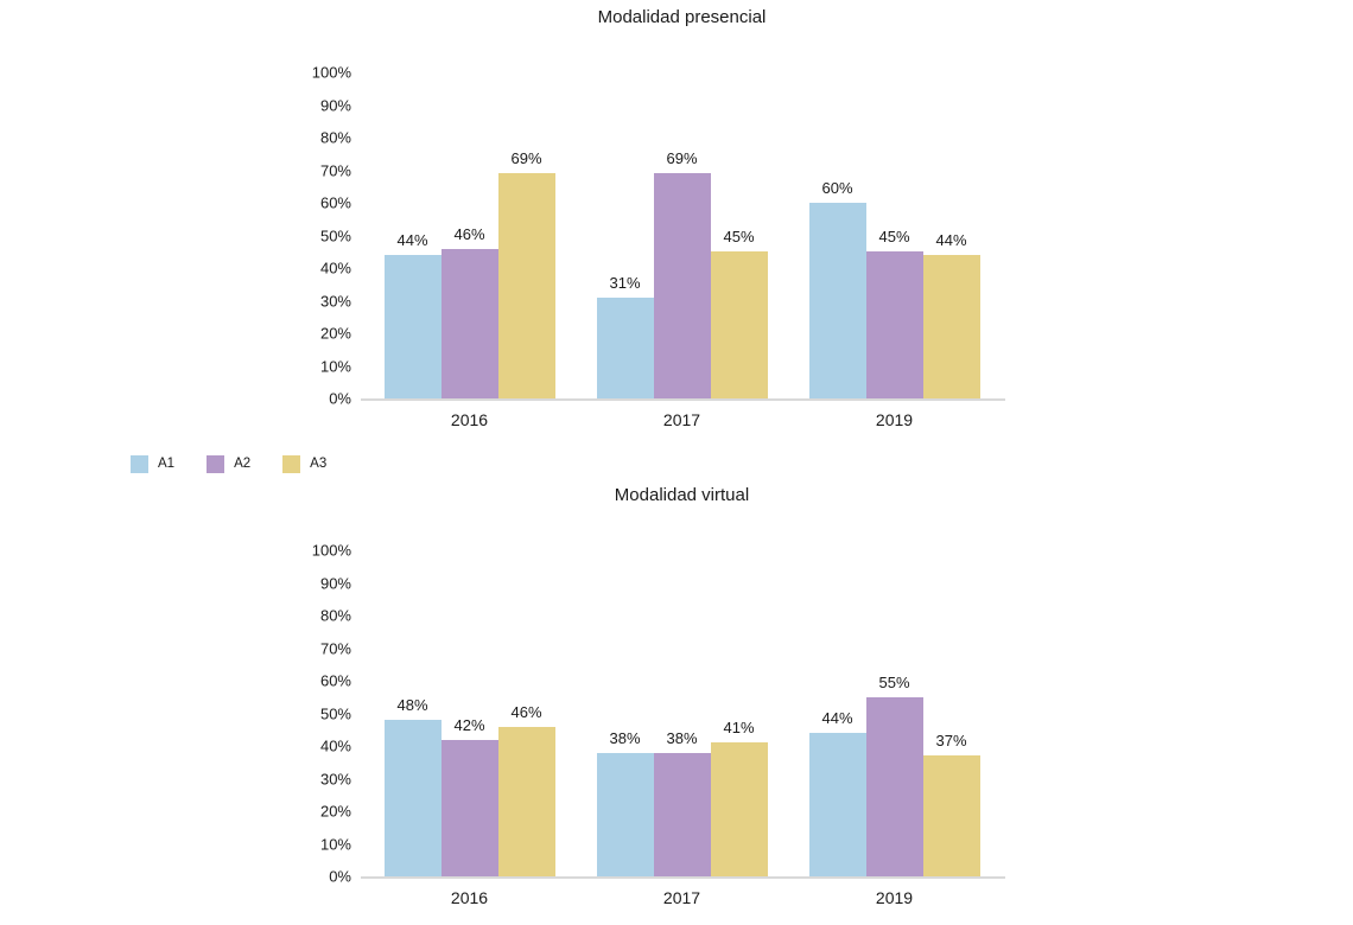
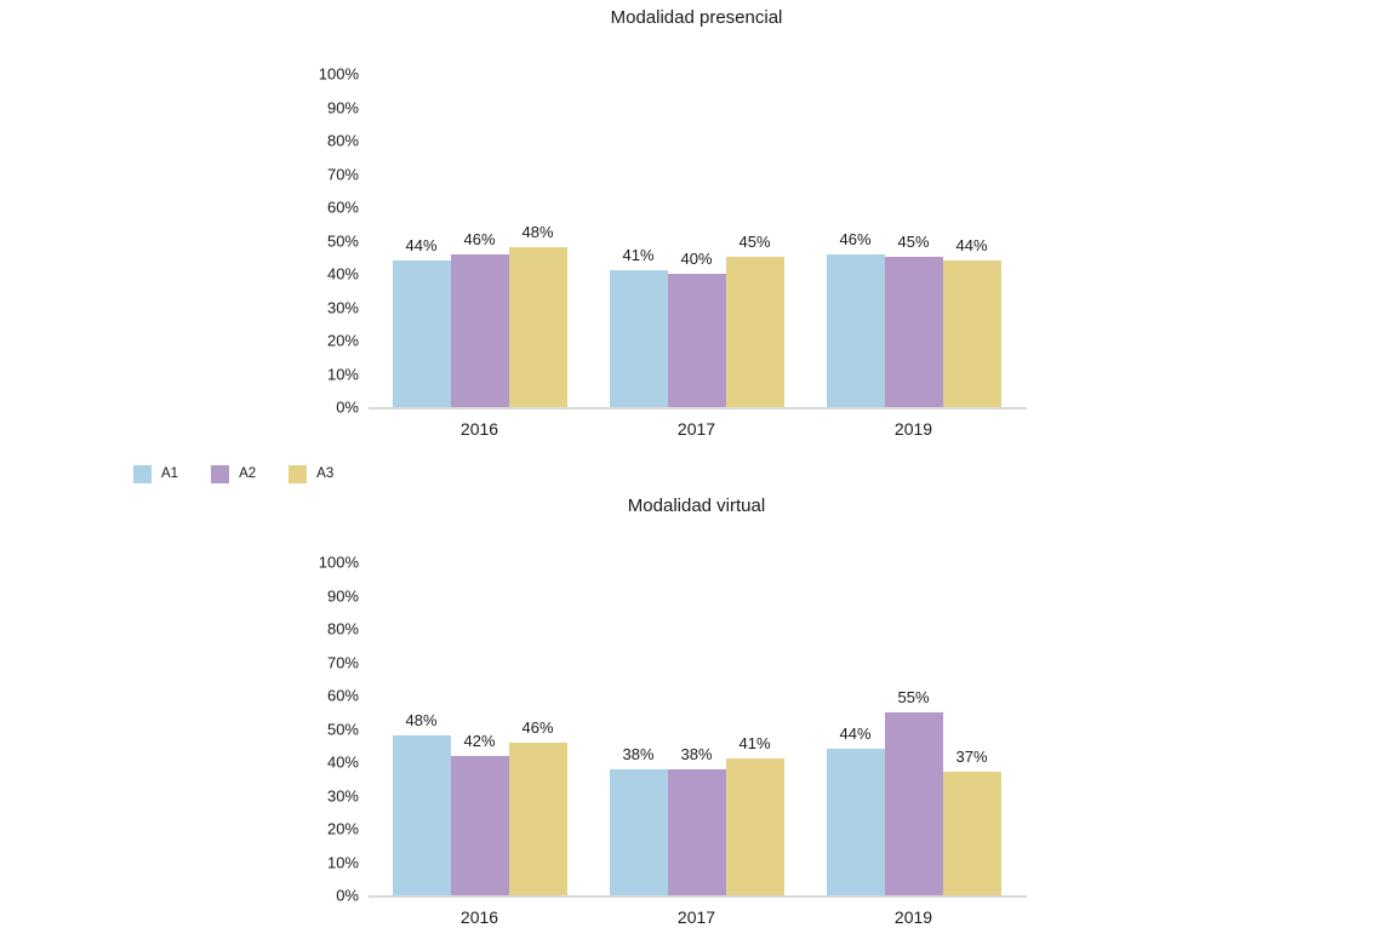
Modalidad presencial/A3/2016: 69% -> 48%
Modalidad presencial/A1/2017: 31% -> 41%
Modalidad presencial/A2/2017: 69% -> 40%
Modalidad presencial/A1/2019: 60% -> 46%
